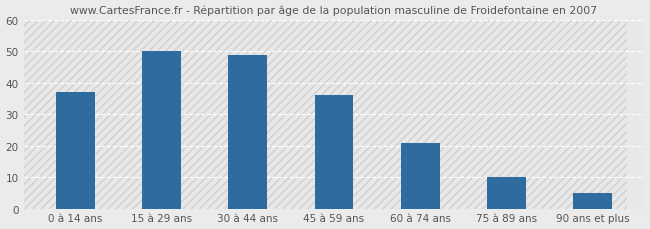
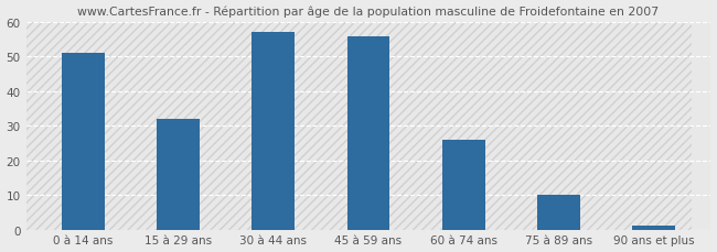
0 à 14 ans: 37 -> 51
15 à 29 ans: 50 -> 32
30 à 44 ans: 49 -> 57
45 à 59 ans: 36 -> 56
60 à 74 ans: 21 -> 26
90 ans et plus: 5 -> 1
